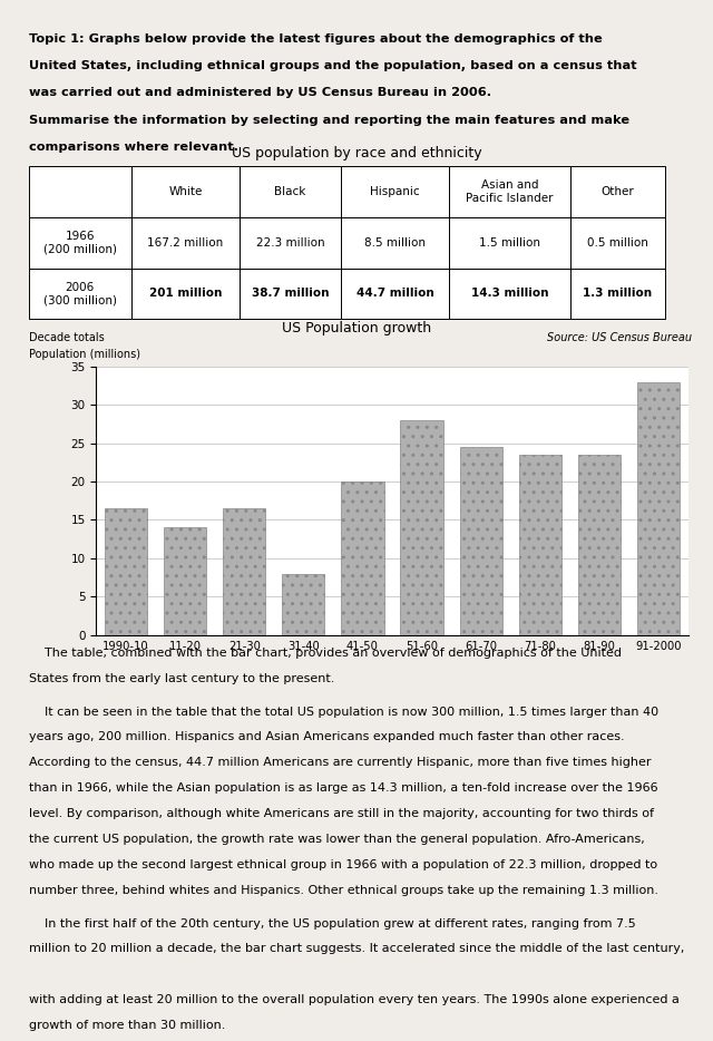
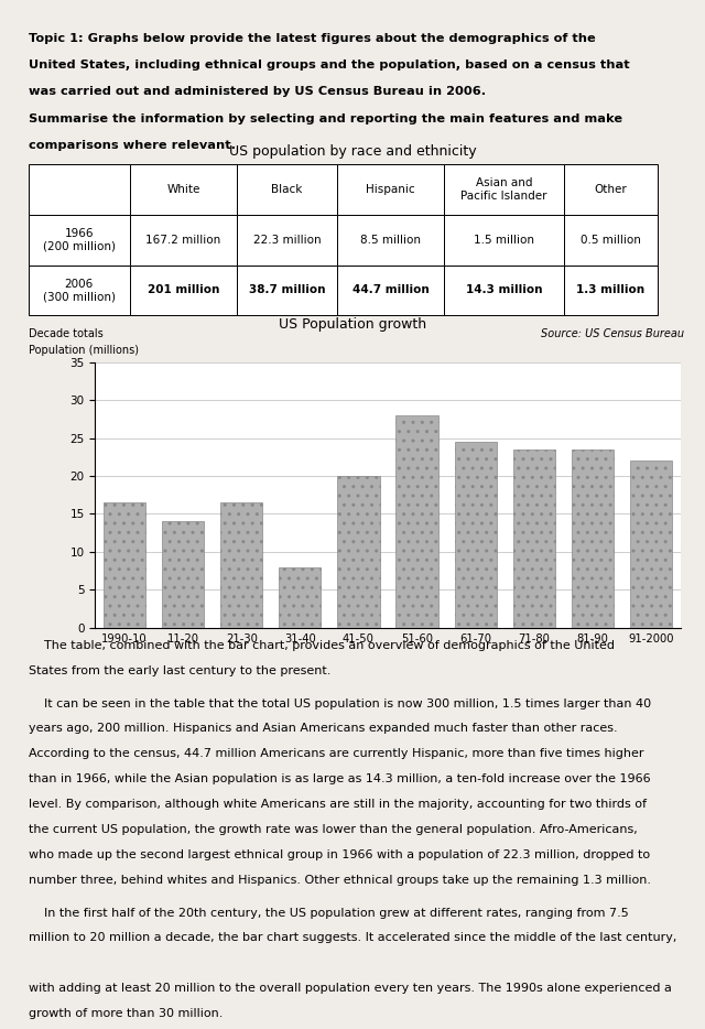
91-2000: 33.0 -> 22.0
